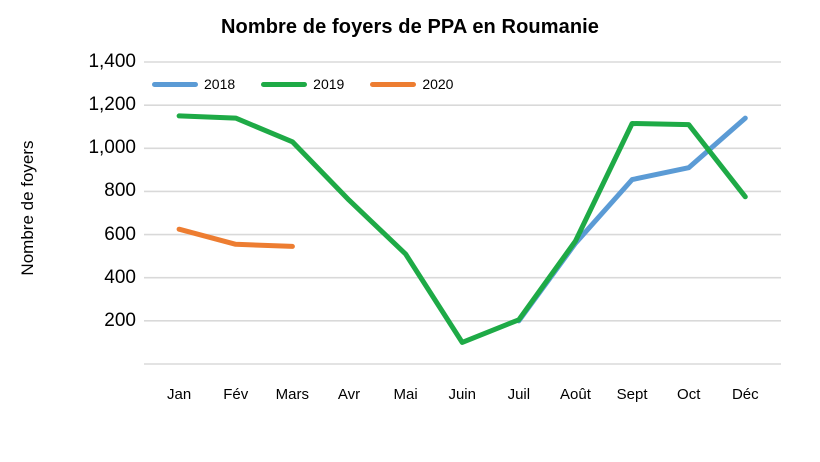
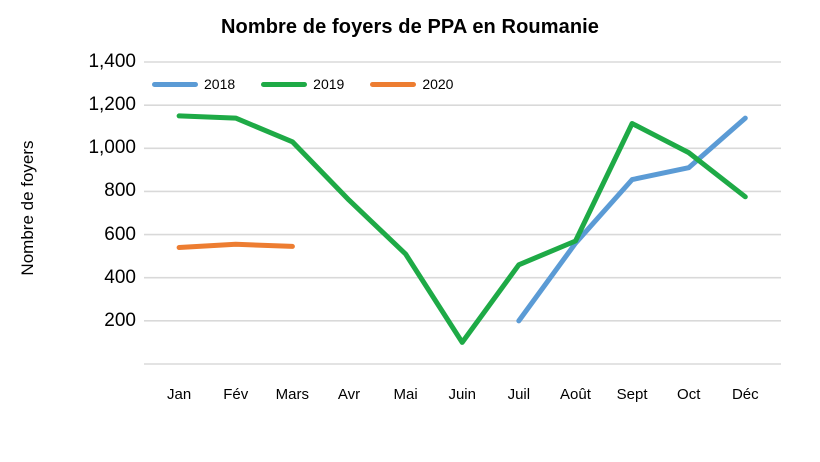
2020/Jan: 620 -> 540
2019/Juil: 200 -> 460
2019/Oct: 1110 -> 980
